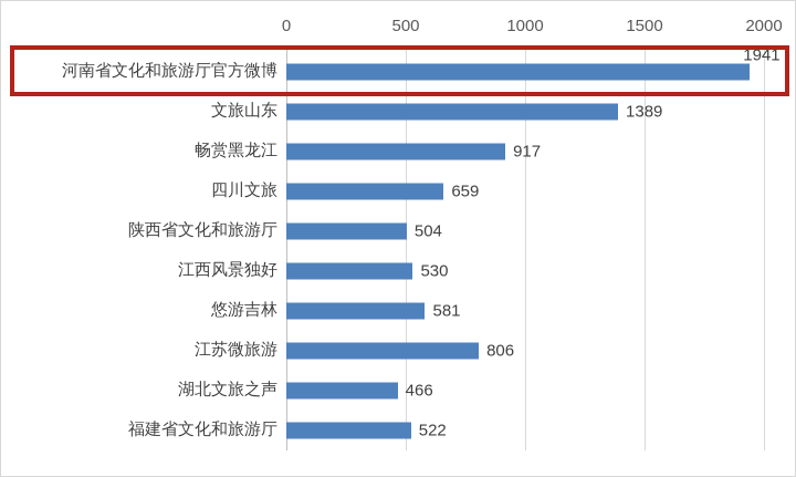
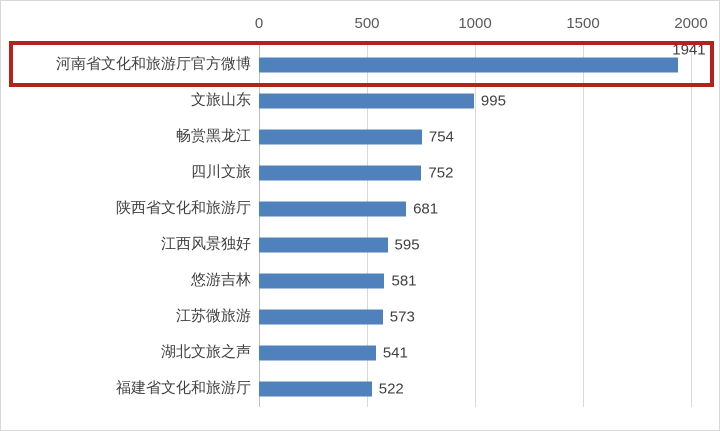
文旅山东: 1389 -> 995
畅赏黑龙江: 917 -> 754
四川文旅: 659 -> 752
陕西省文化和旅游厅: 504 -> 681
江西风景独好: 530 -> 595
江苏微旅游: 806 -> 573
湖北文旅之声: 466 -> 541
